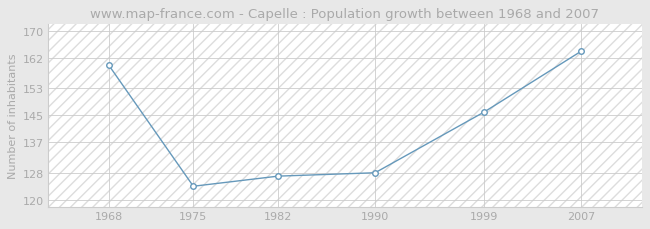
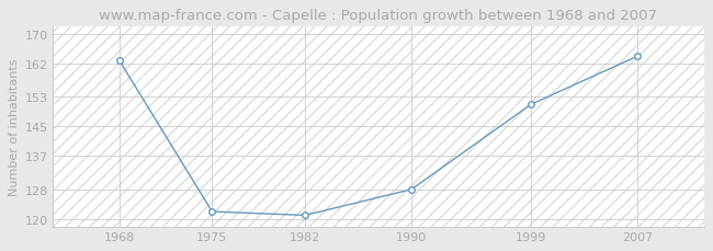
1968: 160 -> 163
1975: 124 -> 122
1982: 127 -> 121
1999: 146 -> 151
